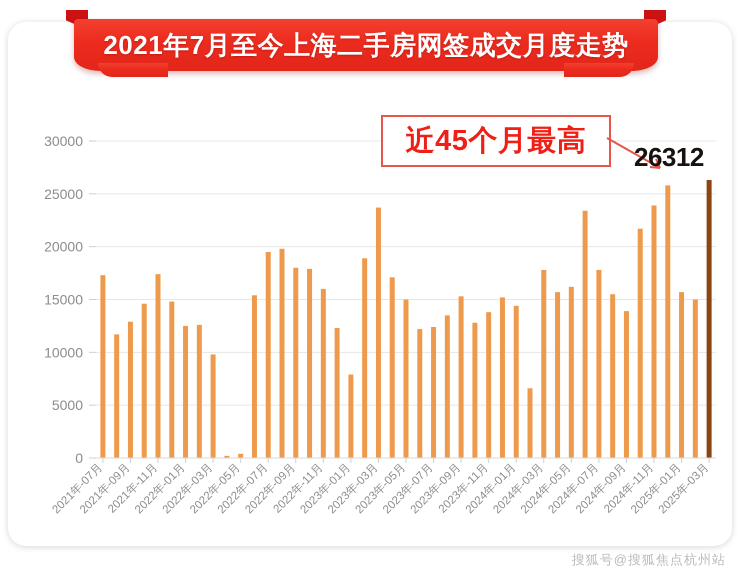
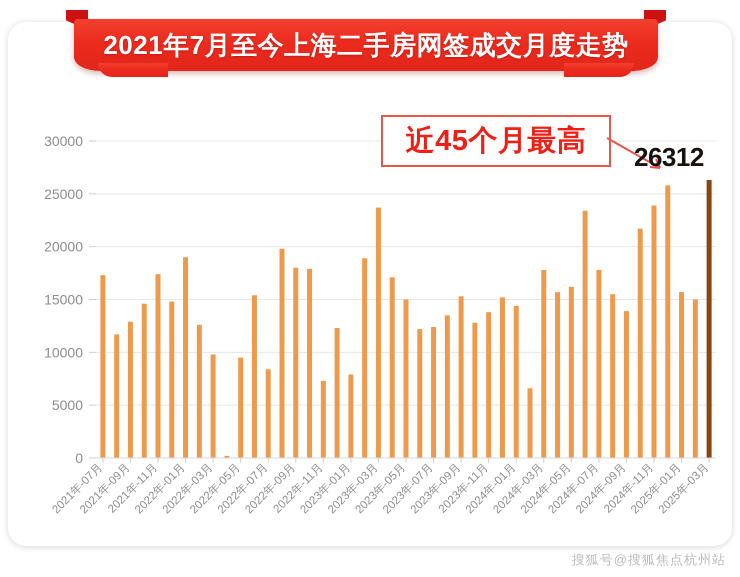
2022年-01月: 12500 -> 19000
2022年-05月: 400 -> 9500
2022年-07月: 19500 -> 8400
2022年-11月: 16000 -> 7300
